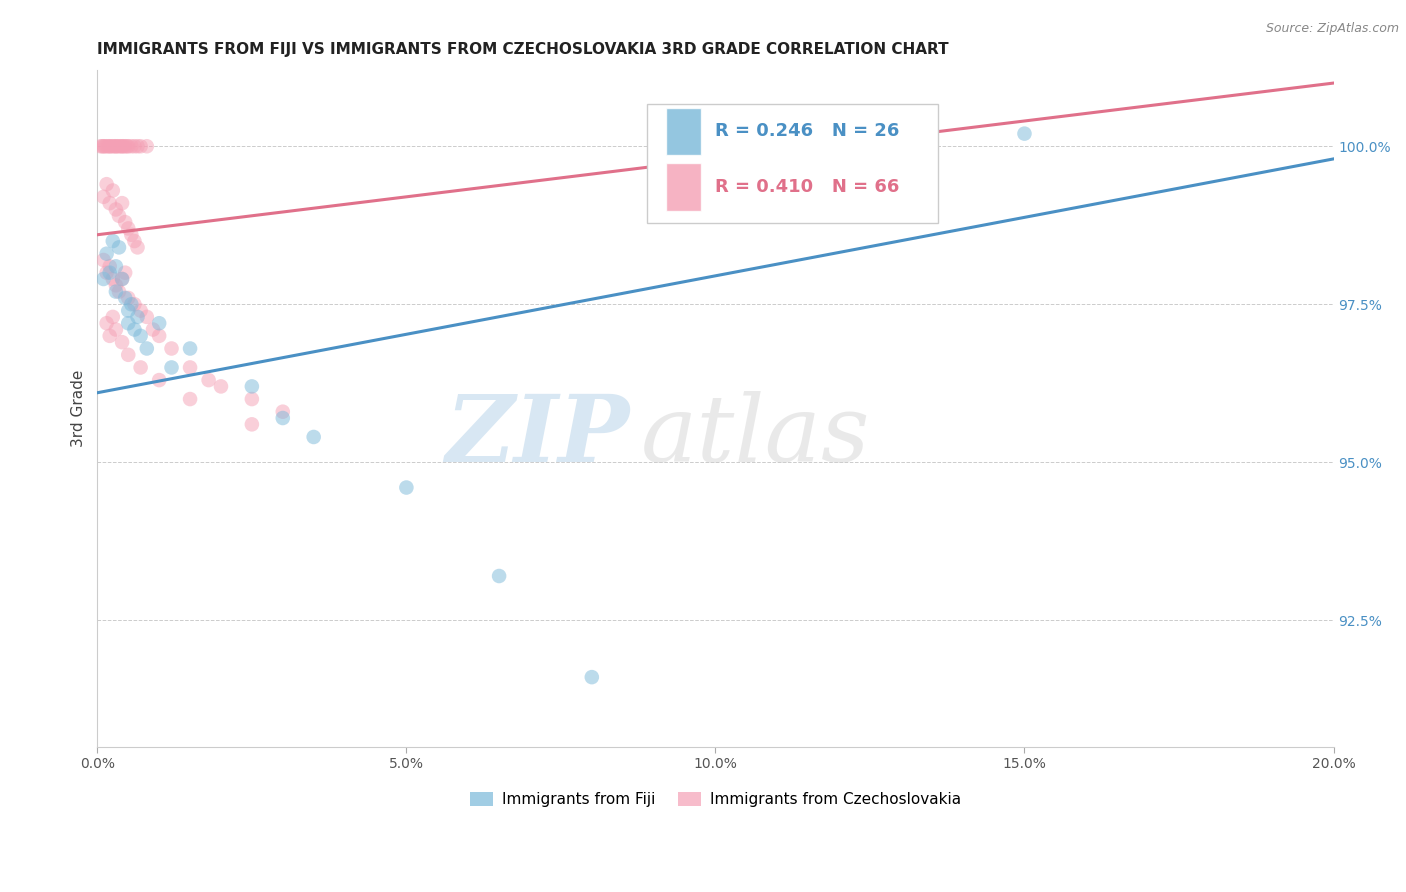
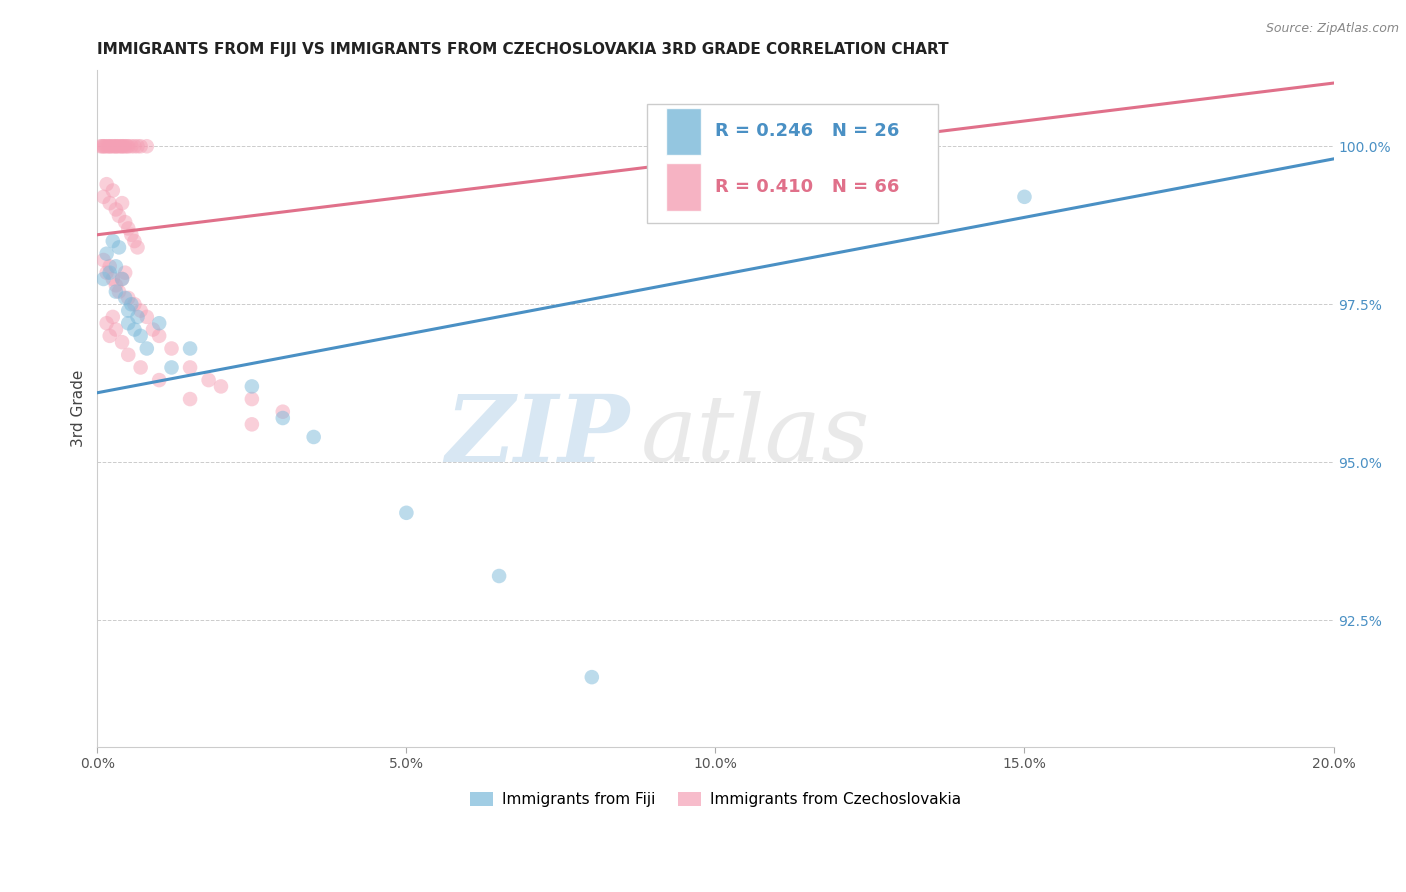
Immigrants from Fiji/5.0%: 94.6% -> 94.2%
Immigrants from Fiji/15.0%: 100.2% -> 99.2%
